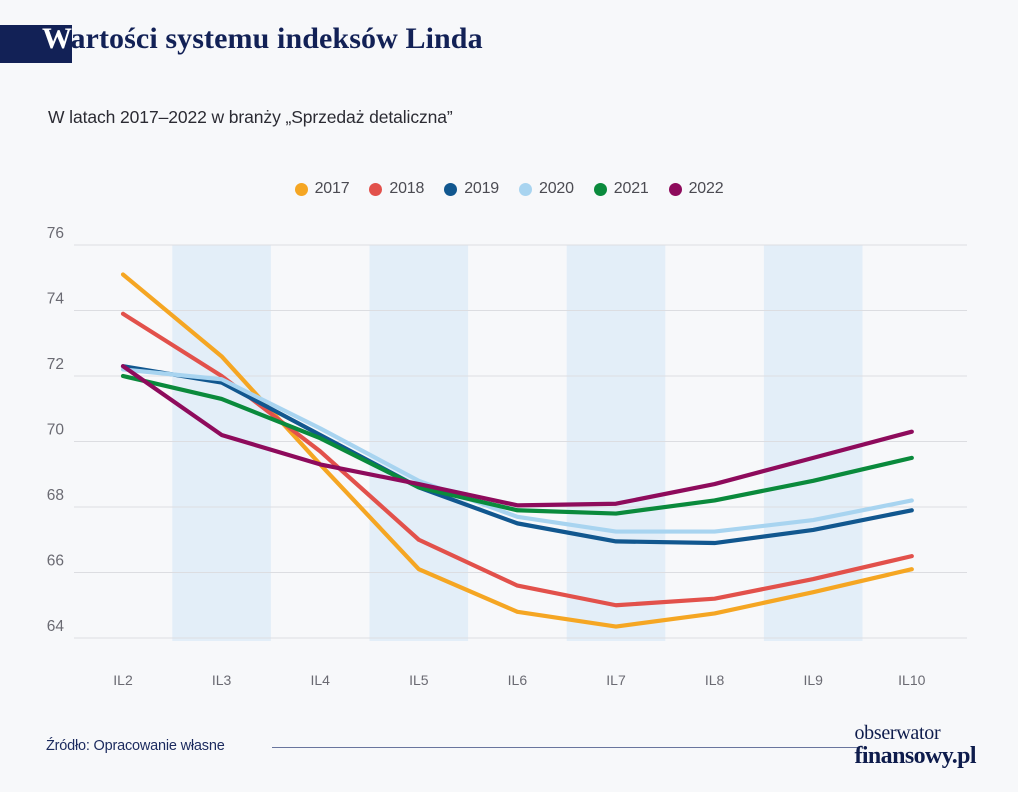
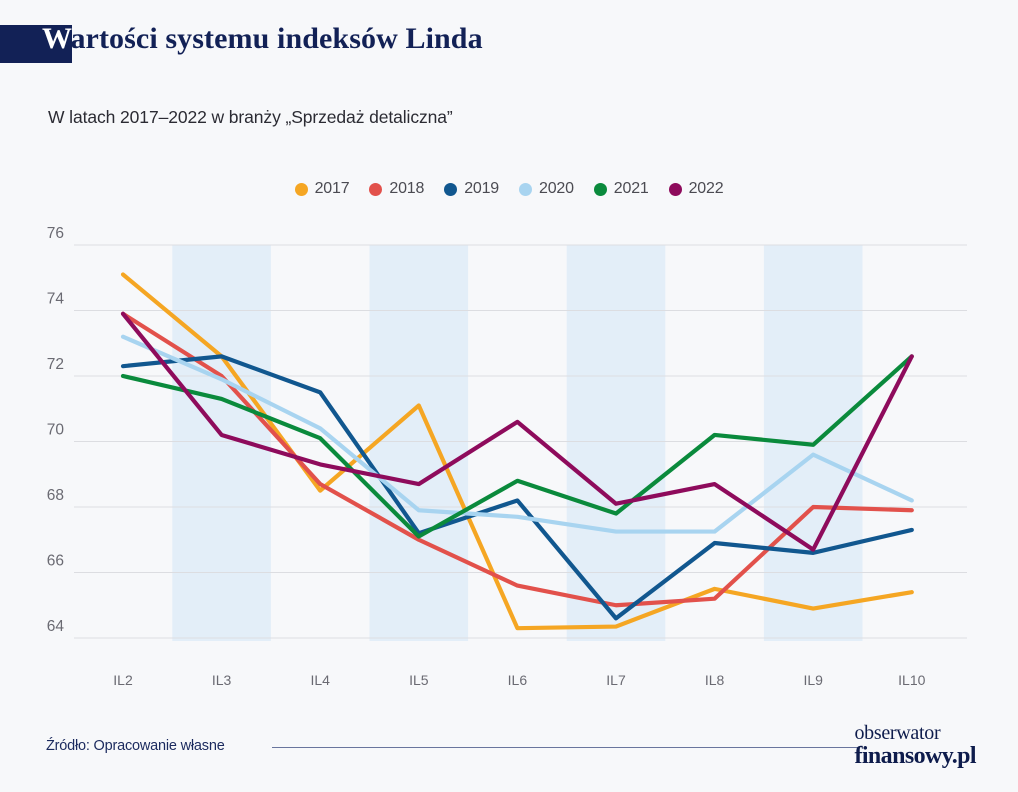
2020/IL2: 72.2 -> 73.2
2022/IL2: 72.3 -> 73.9
2019/IL3: 71.8 -> 72.6
2017/IL4: 69.3 -> 68.5
2018/IL4: 69.7 -> 68.7
2019/IL4: 70.2 -> 71.5
2017/IL5: 66.1 -> 71.1
2019/IL5: 68.6 -> 67.2
2020/IL5: 68.8 -> 67.9
2021/IL5: 68.6 -> 67.1
2017/IL6: 64.8 -> 64.3
2019/IL6: 67.5 -> 68.2
2021/IL6: 67.9 -> 68.8
2022/IL6: 68.0 -> 70.6
2019/IL7: 67.0 -> 64.6
2017/IL8: 64.8 -> 65.5
2021/IL8: 68.2 -> 70.2
2017/IL9: 65.4 -> 64.9
2018/IL9: 65.8 -> 68.0
2019/IL9: 67.3 -> 66.6
2020/IL9: 67.6 -> 69.6
2021/IL9: 68.8 -> 69.9
2022/IL9: 69.5 -> 66.7
2017/IL10: 66.1 -> 65.4
2018/IL10: 66.5 -> 67.9
2019/IL10: 67.9 -> 67.3
2021/IL10: 69.5 -> 72.6
2022/IL10: 70.3 -> 72.6
